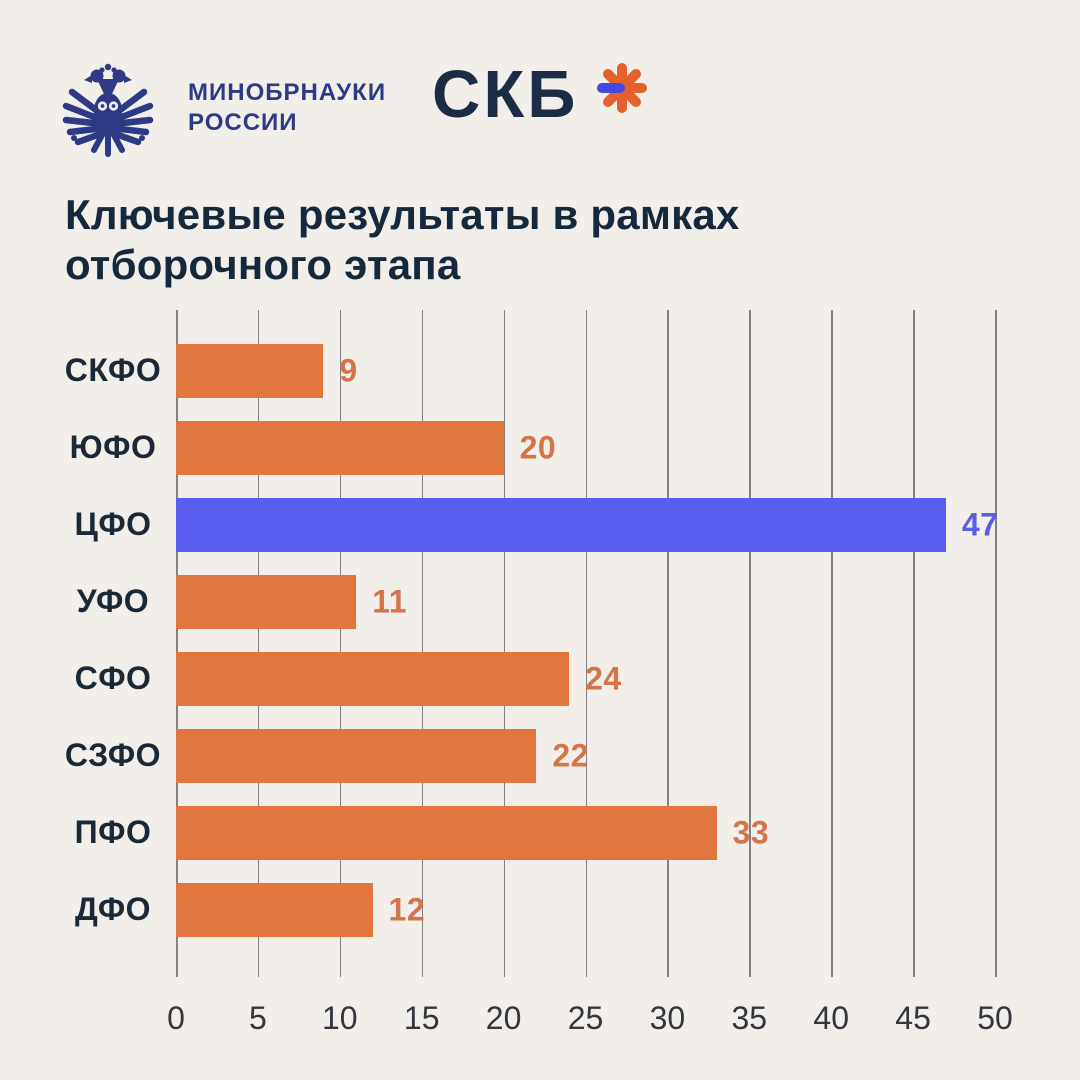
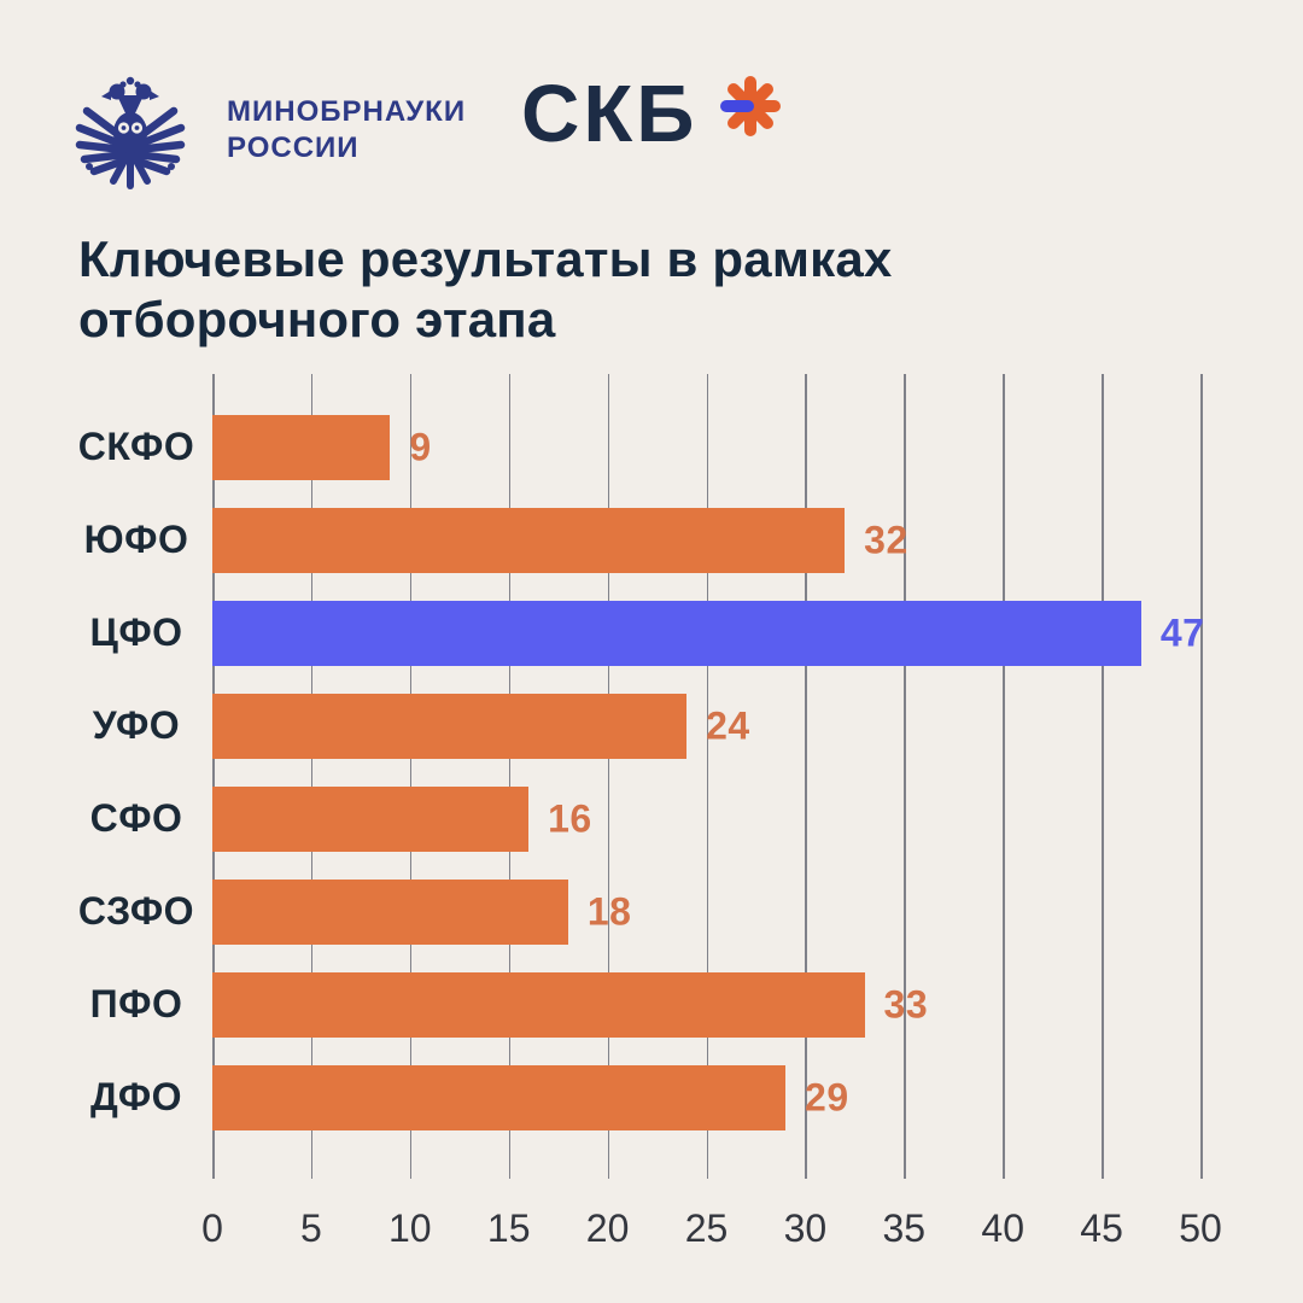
ЮФО: 20 -> 32
УФО: 11 -> 24
СФО: 24 -> 16
СЗФО: 22 -> 18
ДФО: 12 -> 29
